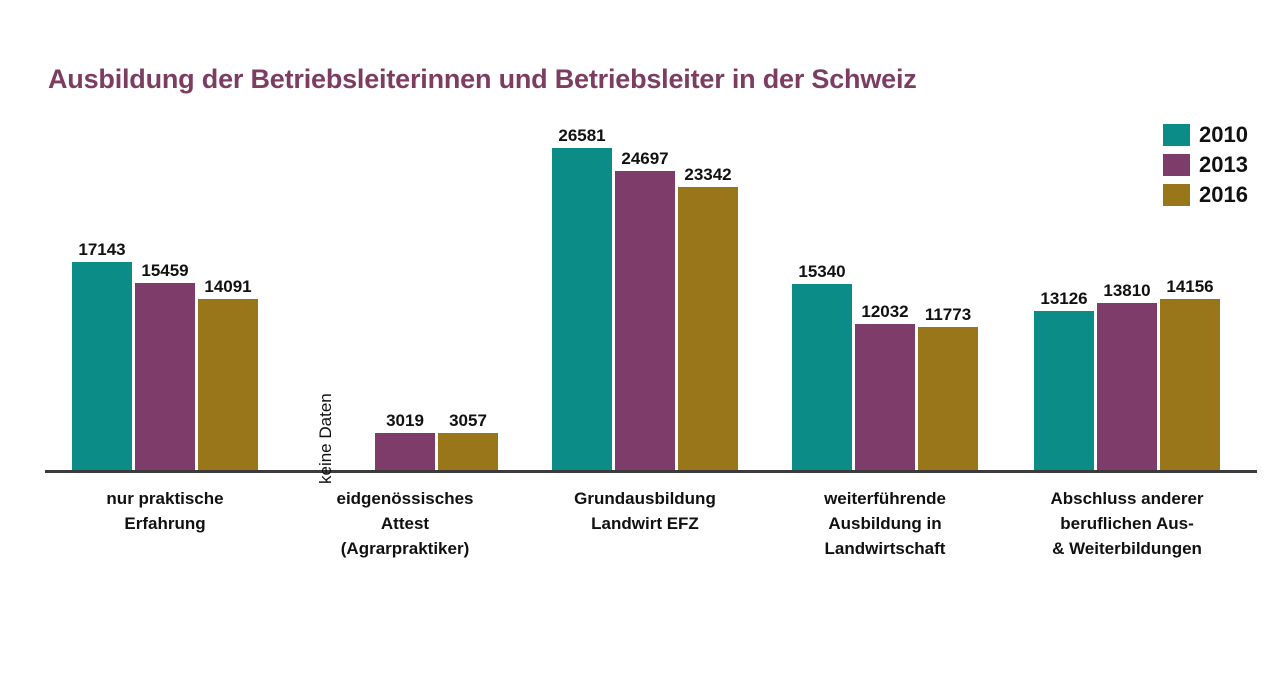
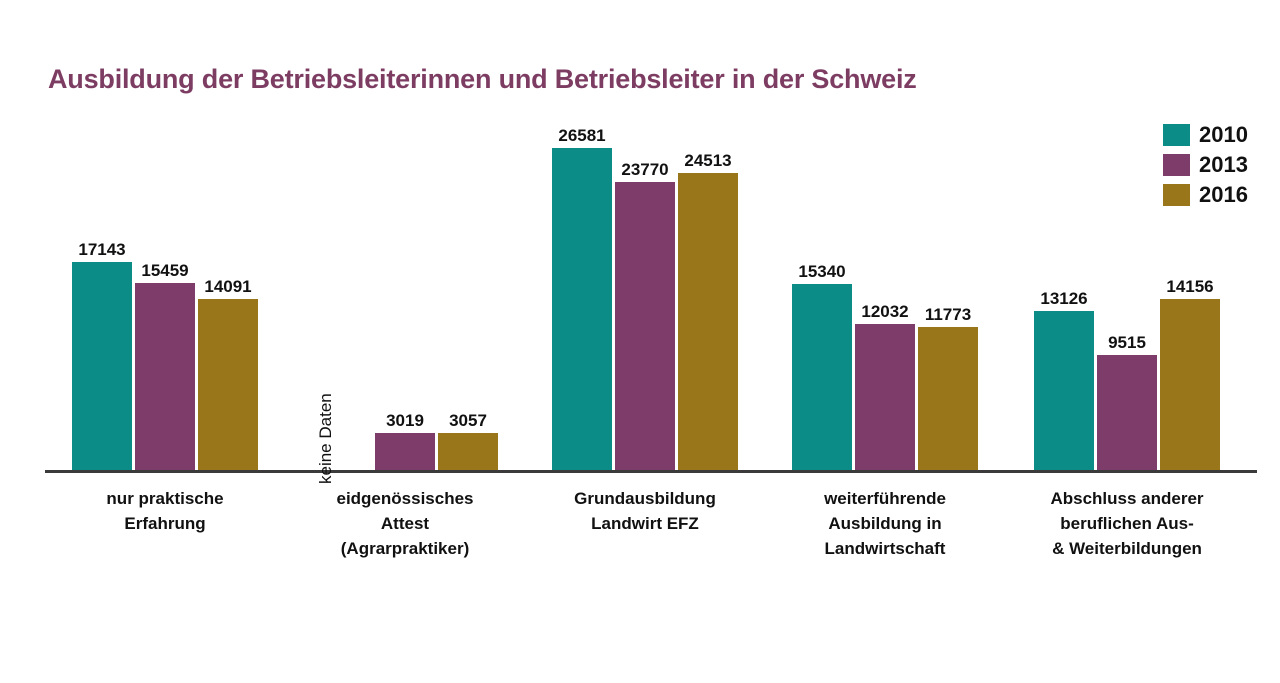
2013/Grundausbildung Landwirt EFZ: 24697 -> 23770
2016/Grundausbildung Landwirt EFZ: 23342 -> 24513
2013/Abschluss anderer beruflichen Aus- & Weiterbildungen: 13810 -> 9515
